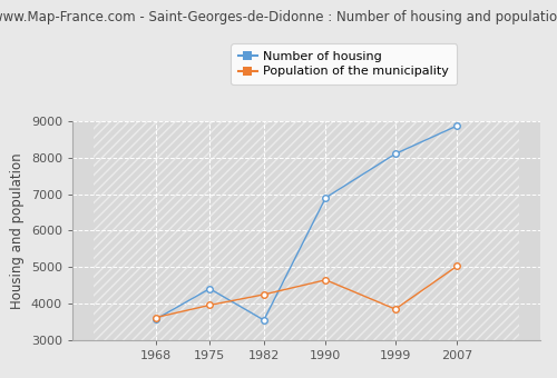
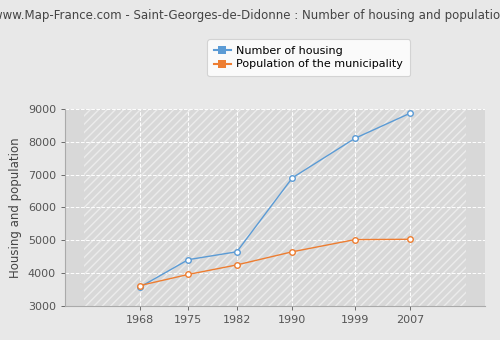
Number of housing/1982: 3550 -> 4650
Population of the municipality/1999: 3850 -> 5020
